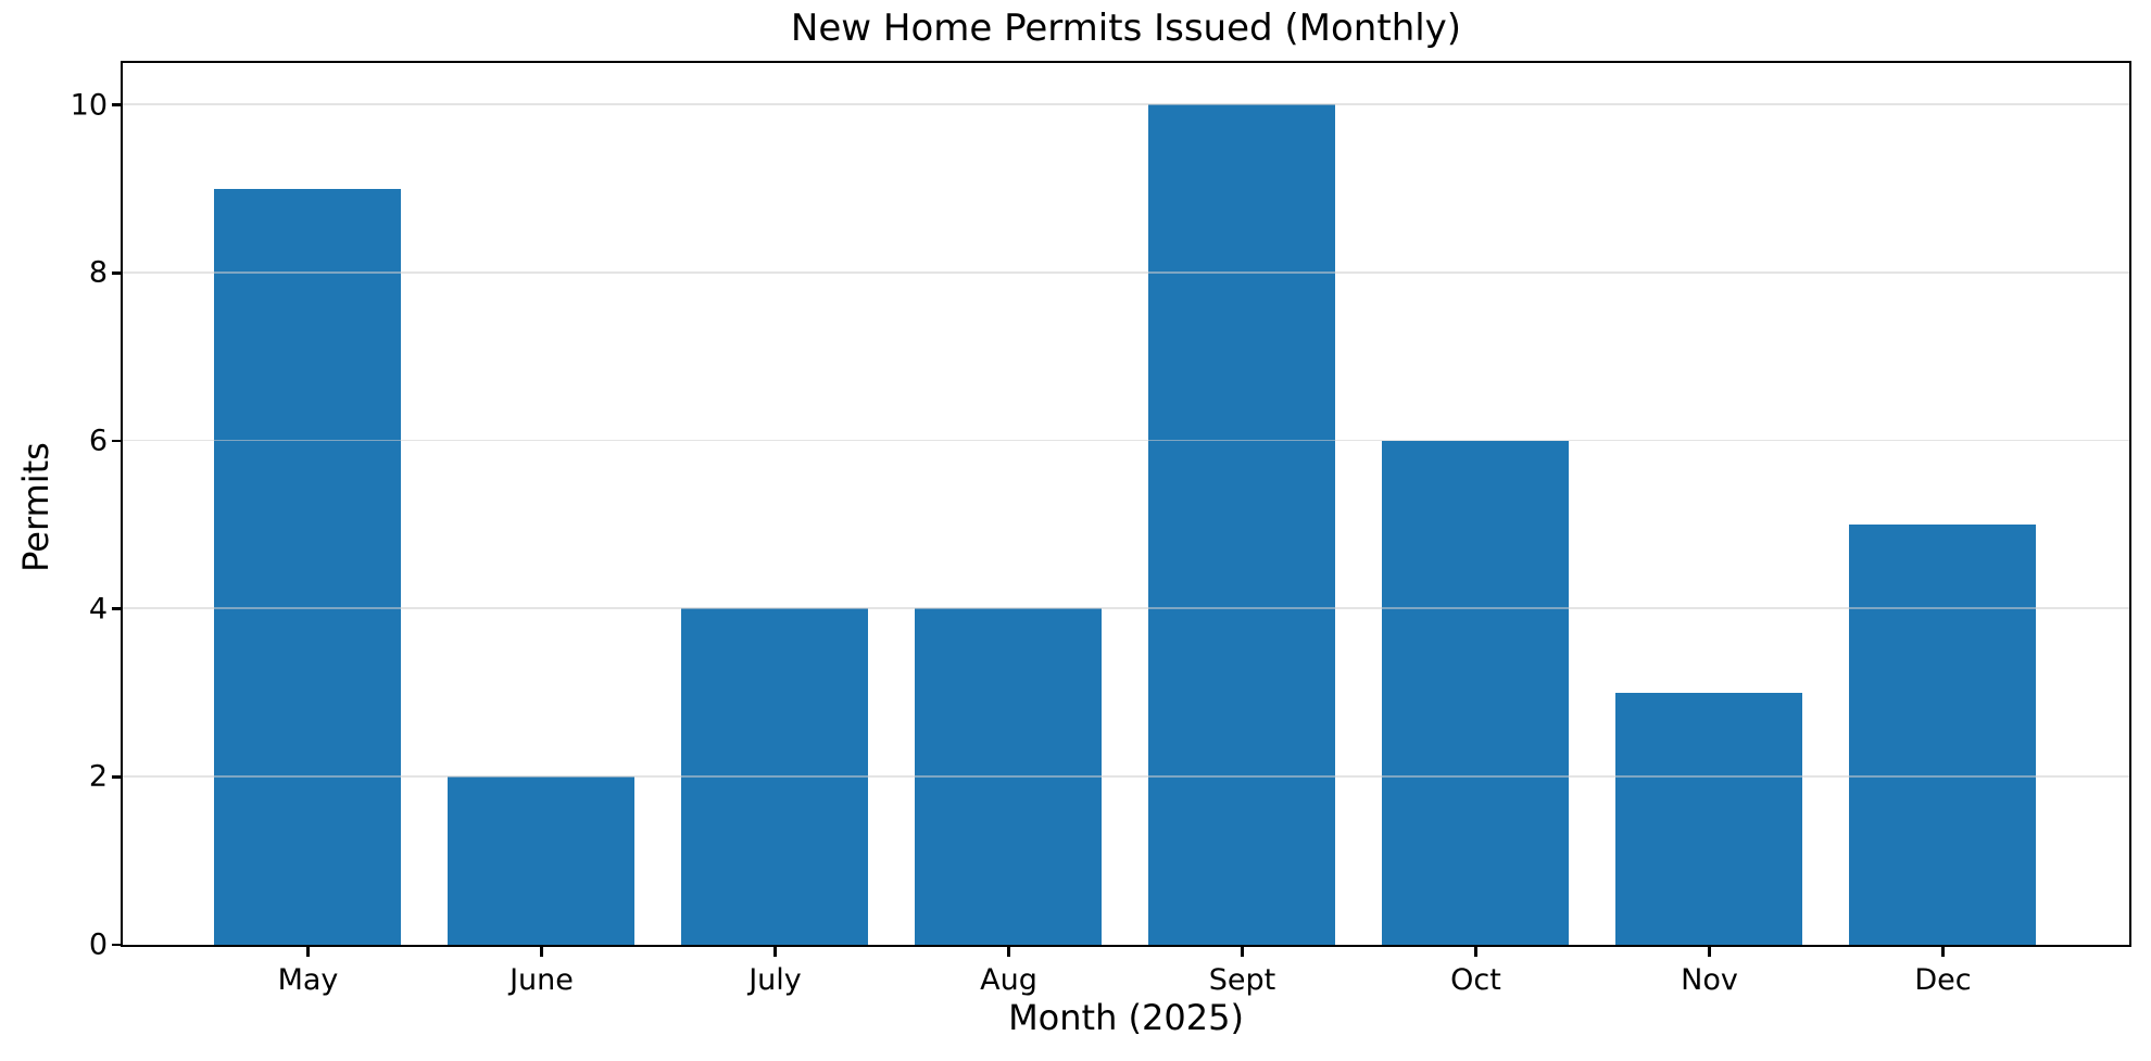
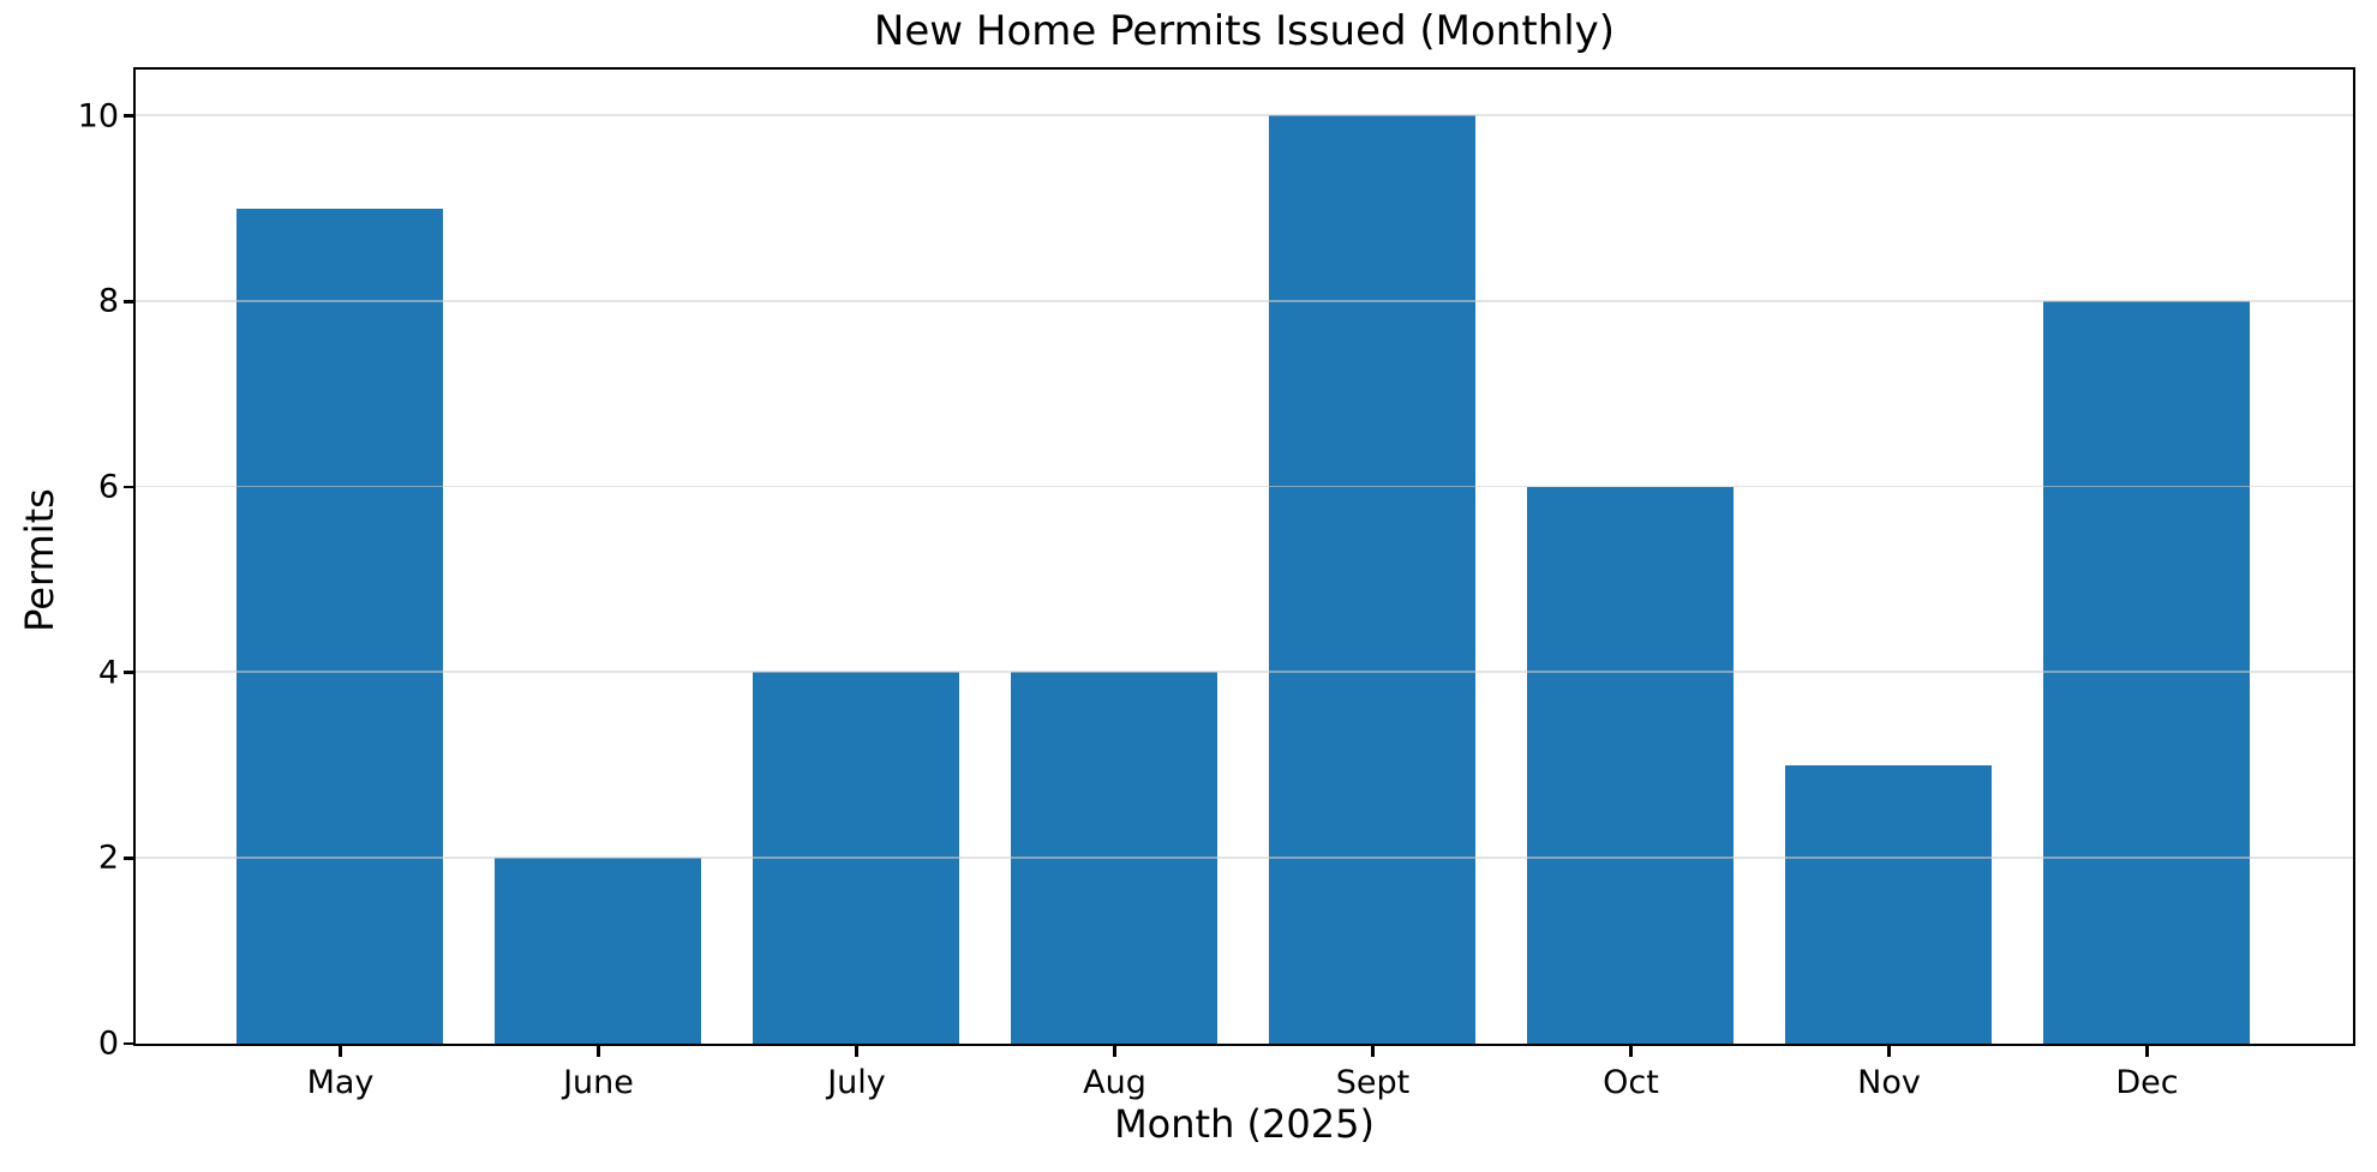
Dec: 5 -> 8
